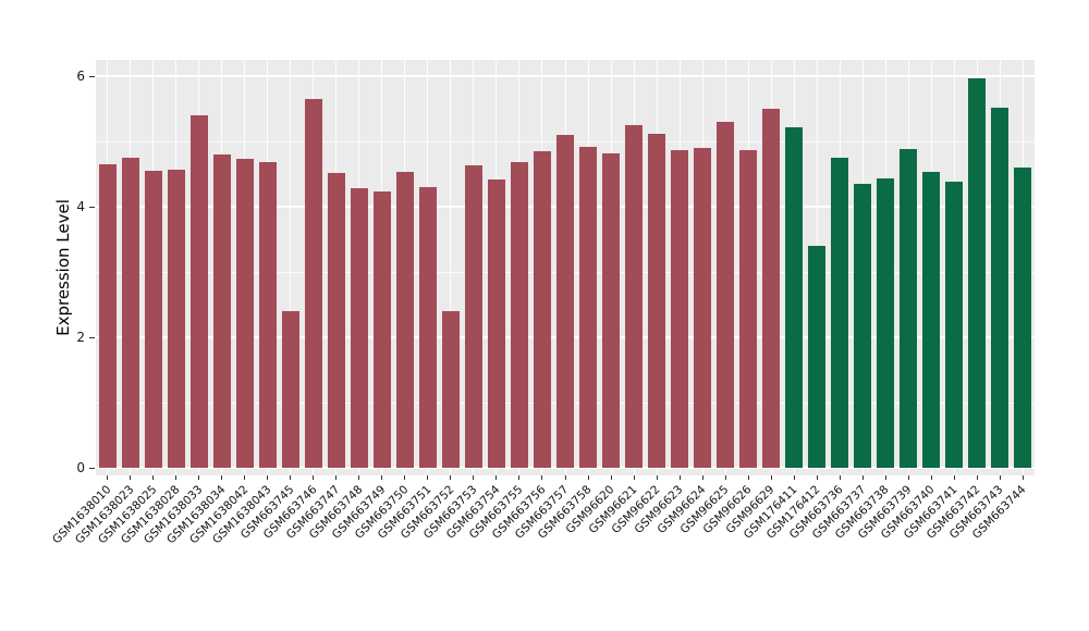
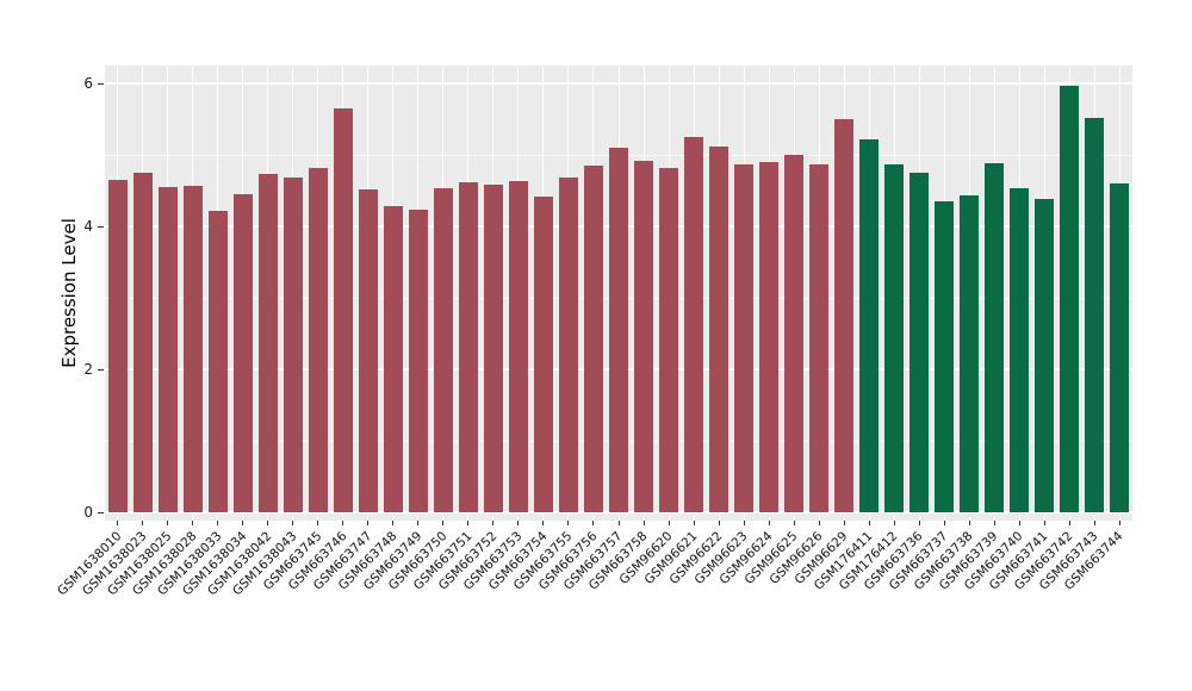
GSM1638033: 5.4 -> 4.2
GSM1638034: 4.8 -> 4.5
GSM663745: 2.4 -> 4.8
GSM663751: 4.3 -> 4.6
GSM663752: 2.4 -> 4.6
GSM96625: 5.3 -> 5.0
GSM176412: 3.4 -> 4.9
